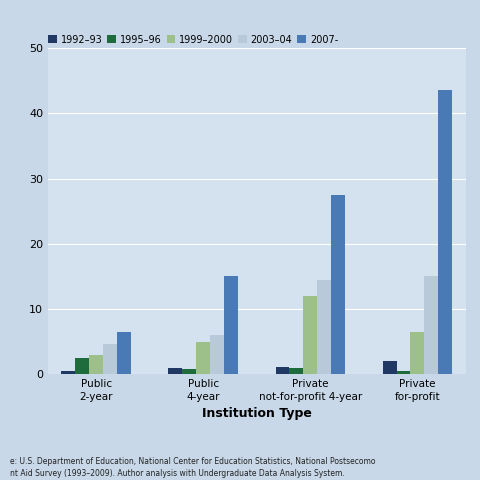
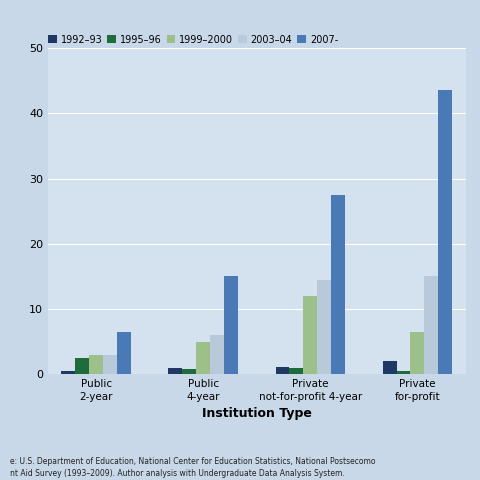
2003–04/Public 2-year: 4.6 -> 3.0
